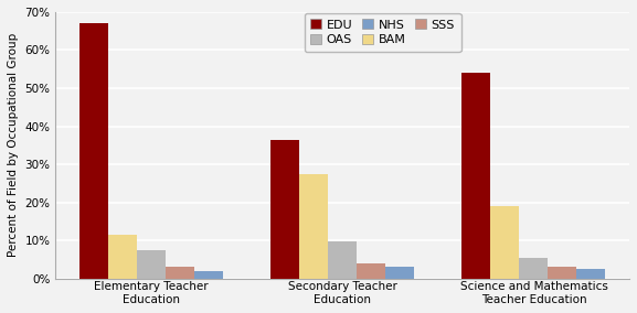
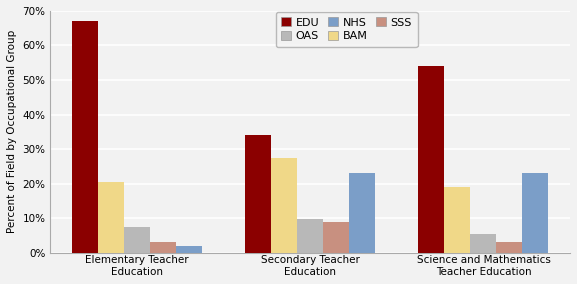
BAM/Elementary Teacher Education: 11.5% -> 20.5%
EDU/Secondary Teacher Education: 36.5% -> 34.0%
SSS/Secondary Teacher Education: 4.0% -> 9.0%
NHS/Secondary Teacher Education: 3.0% -> 23.0%
NHS/Science and Mathematics Teacher Education: 2.5% -> 23.0%
